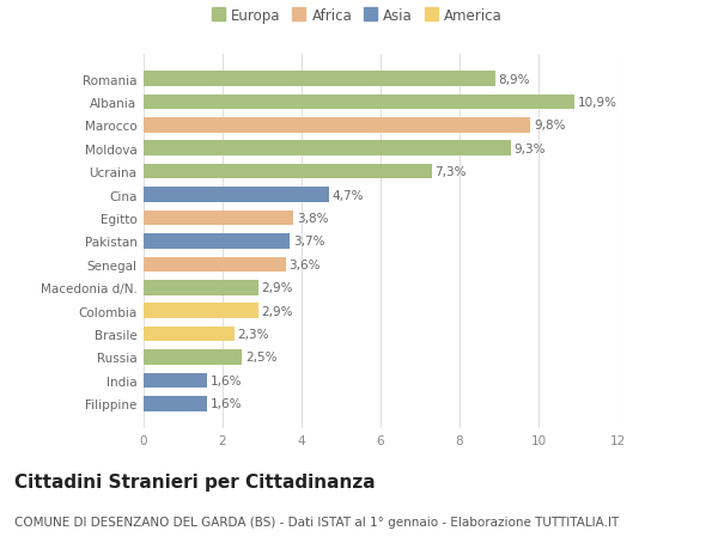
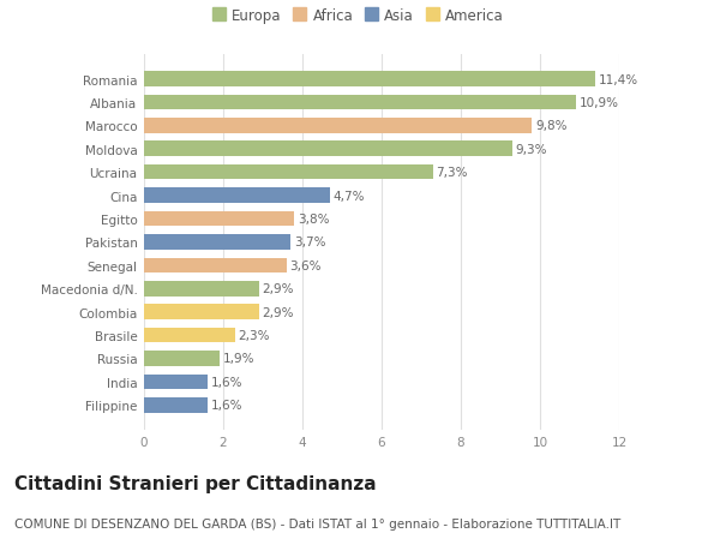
Romania: 8,9% -> 11,4%
Russia: 2,5% -> 1,9%
